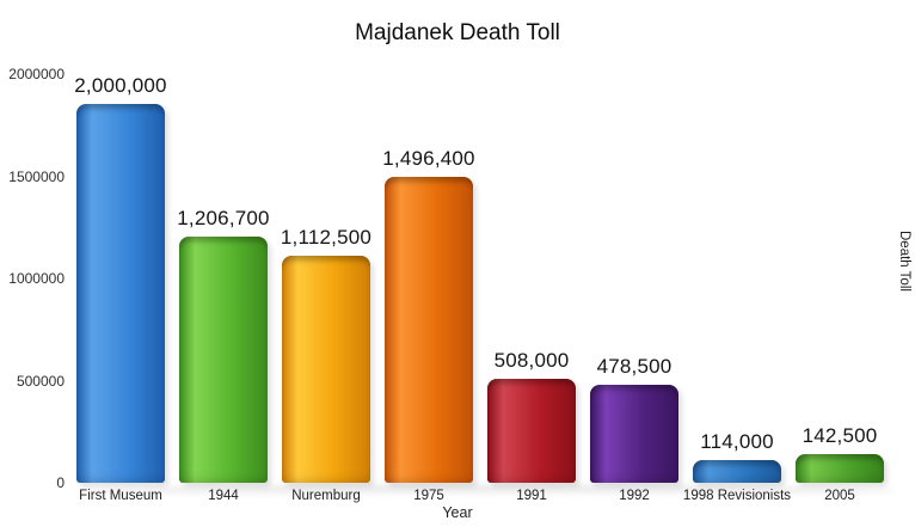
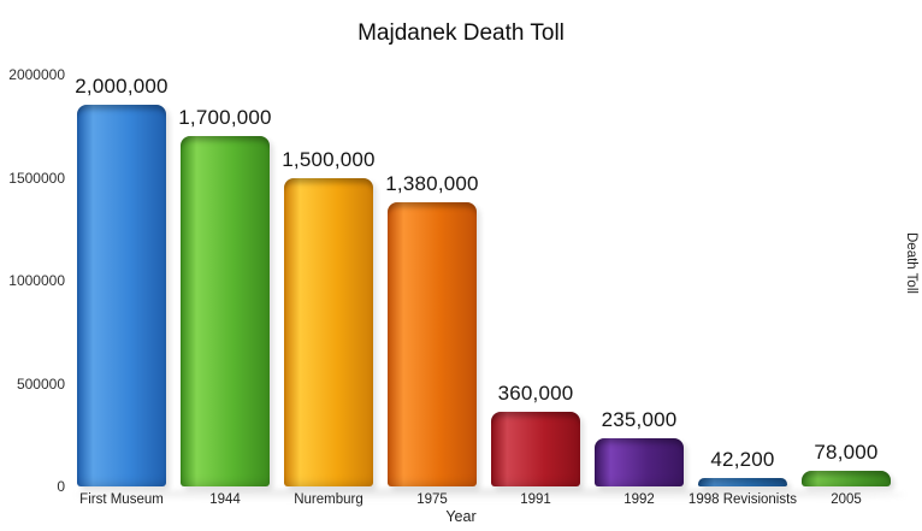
1944: 1,206,700 -> 1,700,000
Nuremburg: 1,112,500 -> 1,500,000
1975: 1,496,400 -> 1,380,000
1991: 508,000 -> 360,000
1992: 478,500 -> 235,000
1998 Revisionists: 114,000 -> 42,200
2005: 142,500 -> 78,000
